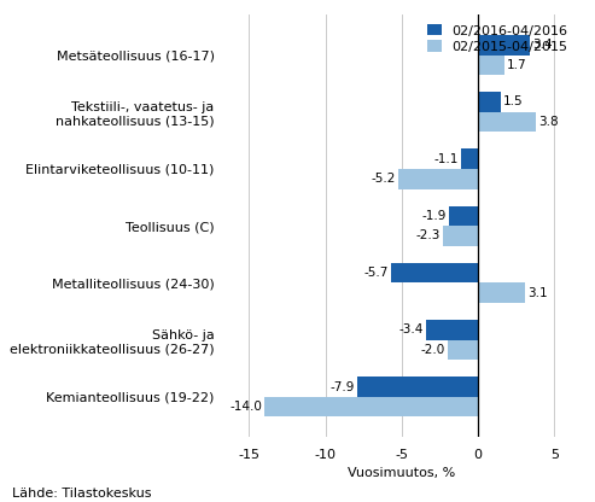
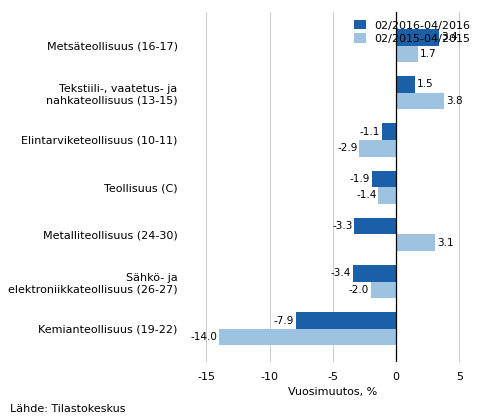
02/2015-04/2015/Elintarviketeollisuus (10-11): -5.2 -> -2.9
02/2015-04/2015/Teollisuus (C): -2.3 -> -1.4
02/2016-04/2016/Metalliteollisuus (24-30): -5.7 -> -3.3
